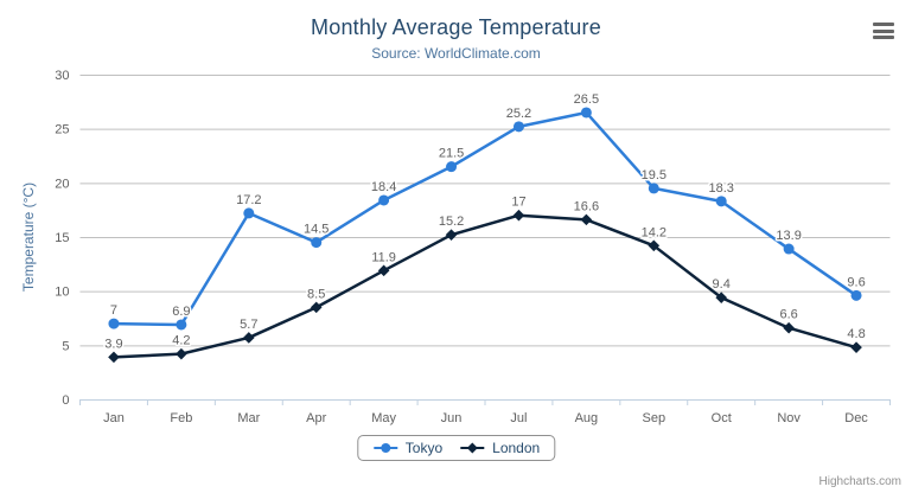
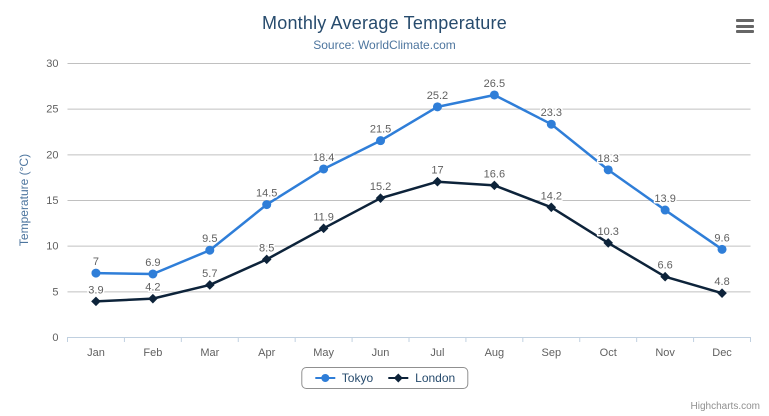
Tokyo/Mar: 17.2 -> 9.5
Tokyo/Sep: 19.5 -> 23.3
London/Oct: 9.4 -> 10.3
